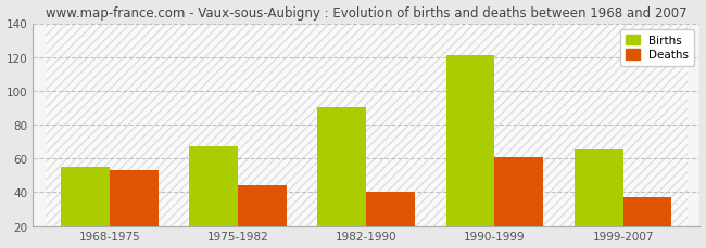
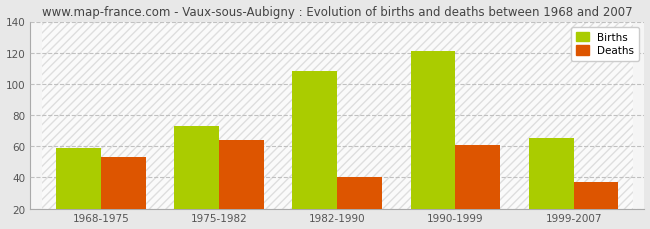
Births/1968-1975: 55 -> 59
Births/1975-1982: 67 -> 73
Deaths/1975-1982: 44 -> 64
Births/1982-1990: 90 -> 108
